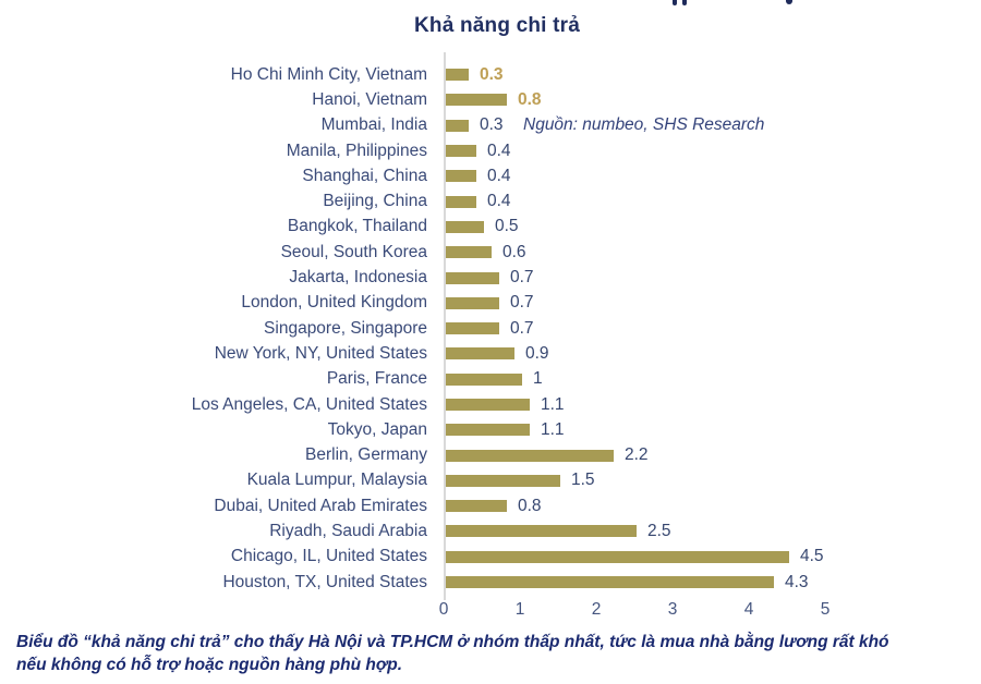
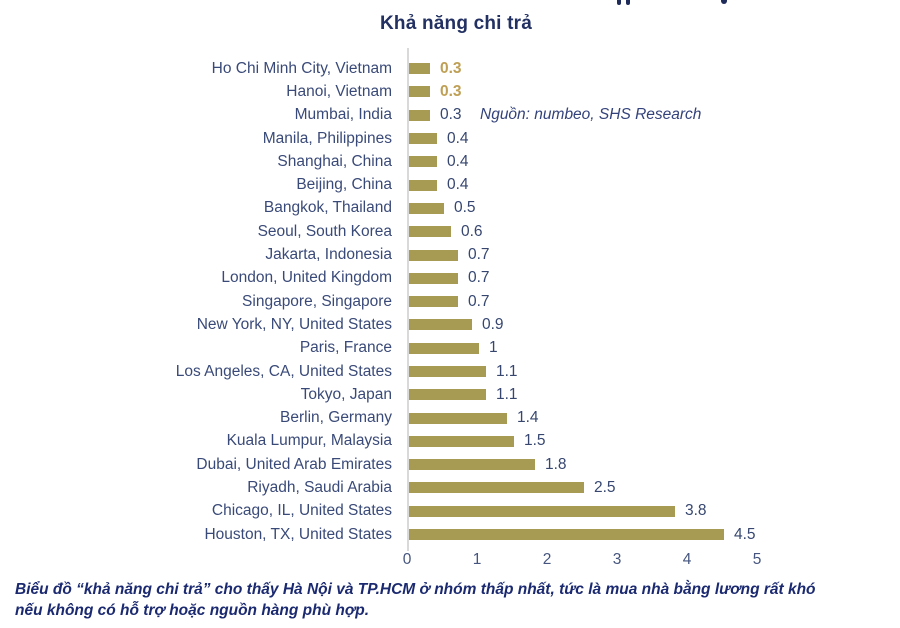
Hanoi, Vietnam: 0.8 -> 0.3
Berlin, Germany: 2.2 -> 1.4
Dubai, United Arab Emirates: 0.8 -> 1.8
Chicago, IL, United States: 4.5 -> 3.8
Houston, TX, United States: 4.3 -> 4.5
